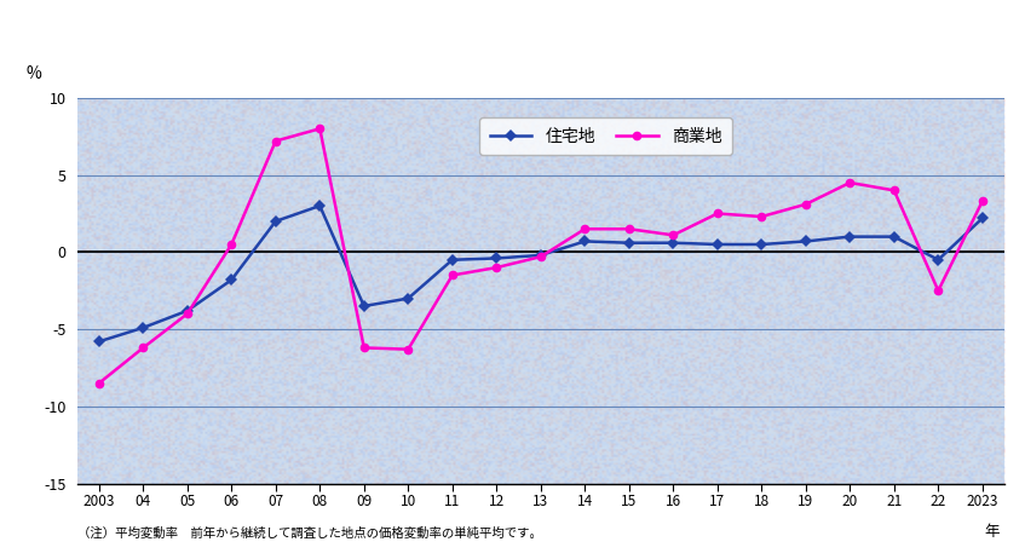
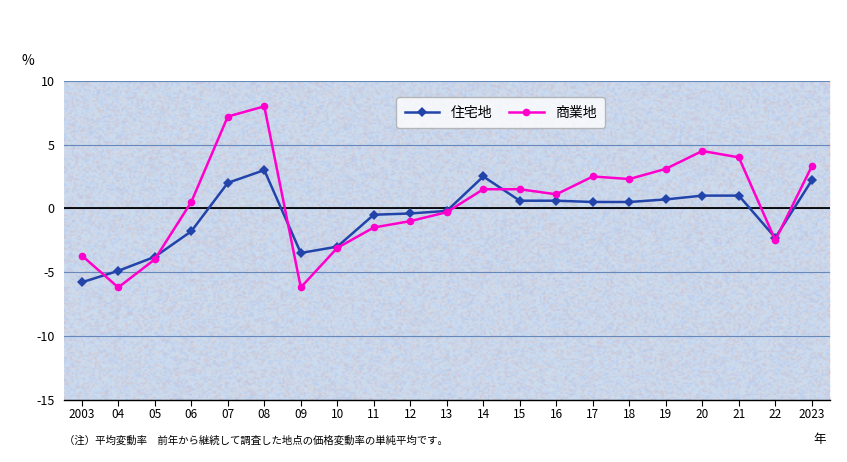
商業地/2003: -8.5 -> -3.7
商業地/10: -6.3 -> -3.1
住宅地/14: 0.7 -> 2.5
住宅地/22: -0.5 -> -2.3
